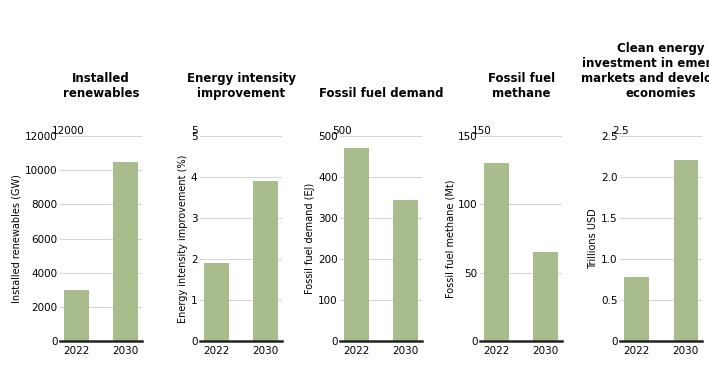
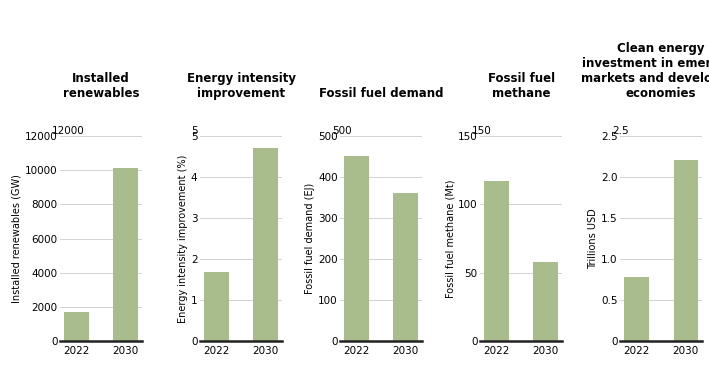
Installed renewables/2022: 3000 -> 1700
Installed renewables/2030: 10500 -> 10100
Energy intensity improvement/2022: 1.9 -> 1.7
Energy intensity improvement/2030: 3.9 -> 4.7
Fossil fuel demand/2022: 470 -> 450
Fossil fuel demand/2030: 345 -> 360
Fossil fuel methane/2022: 130 -> 117
Fossil fuel methane/2030: 65 -> 58
